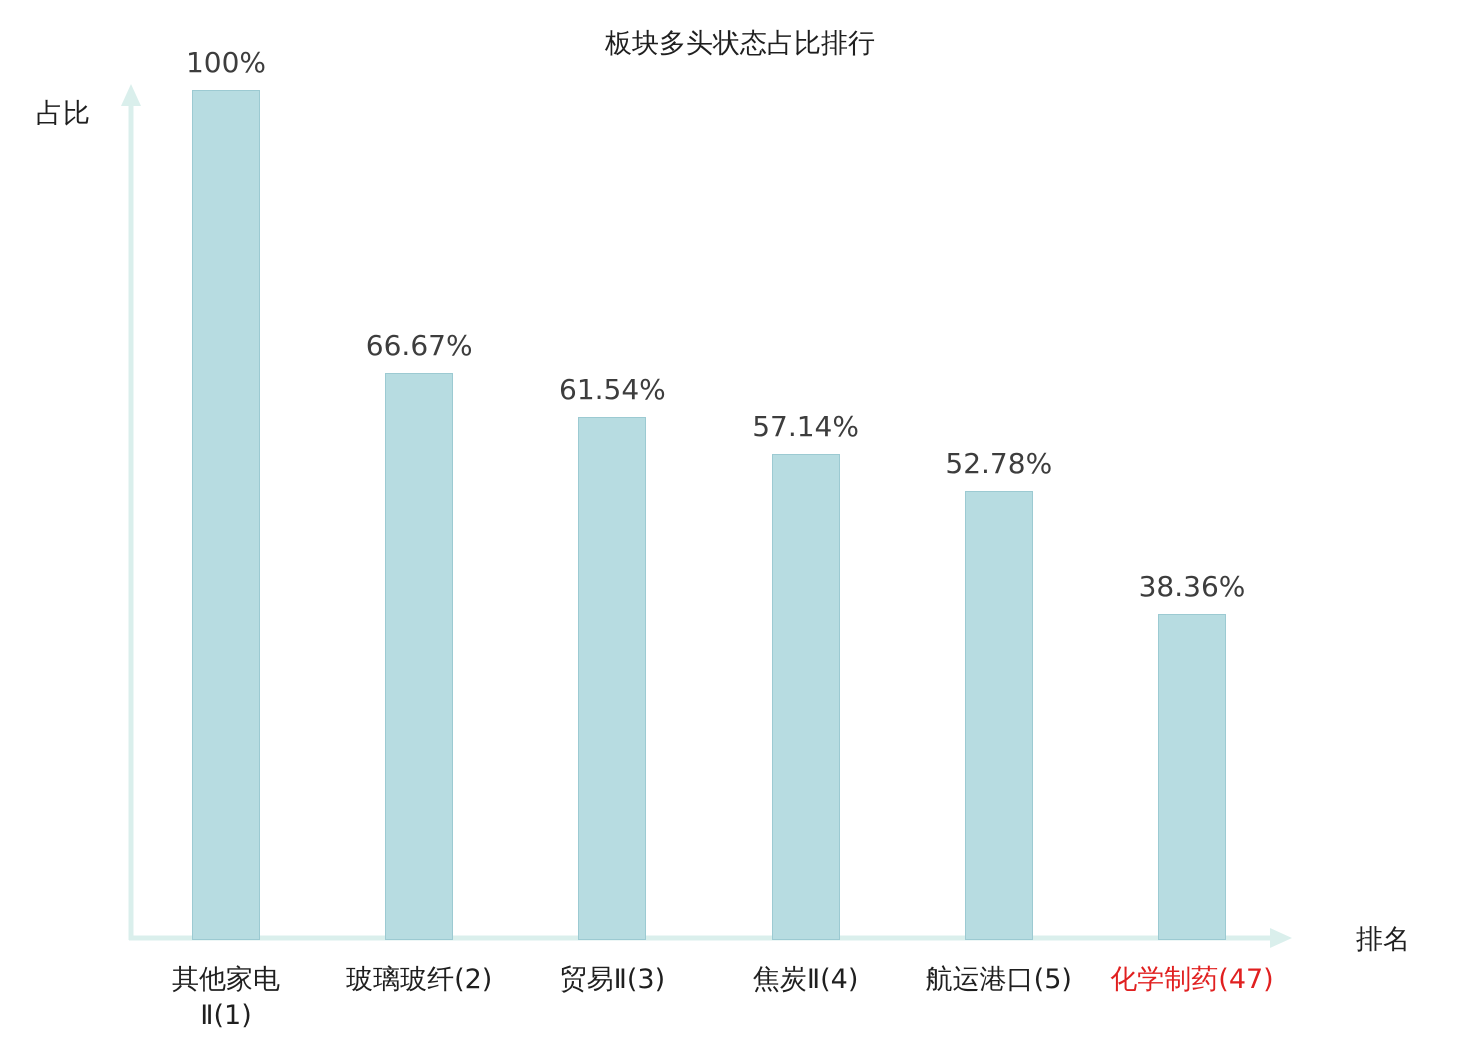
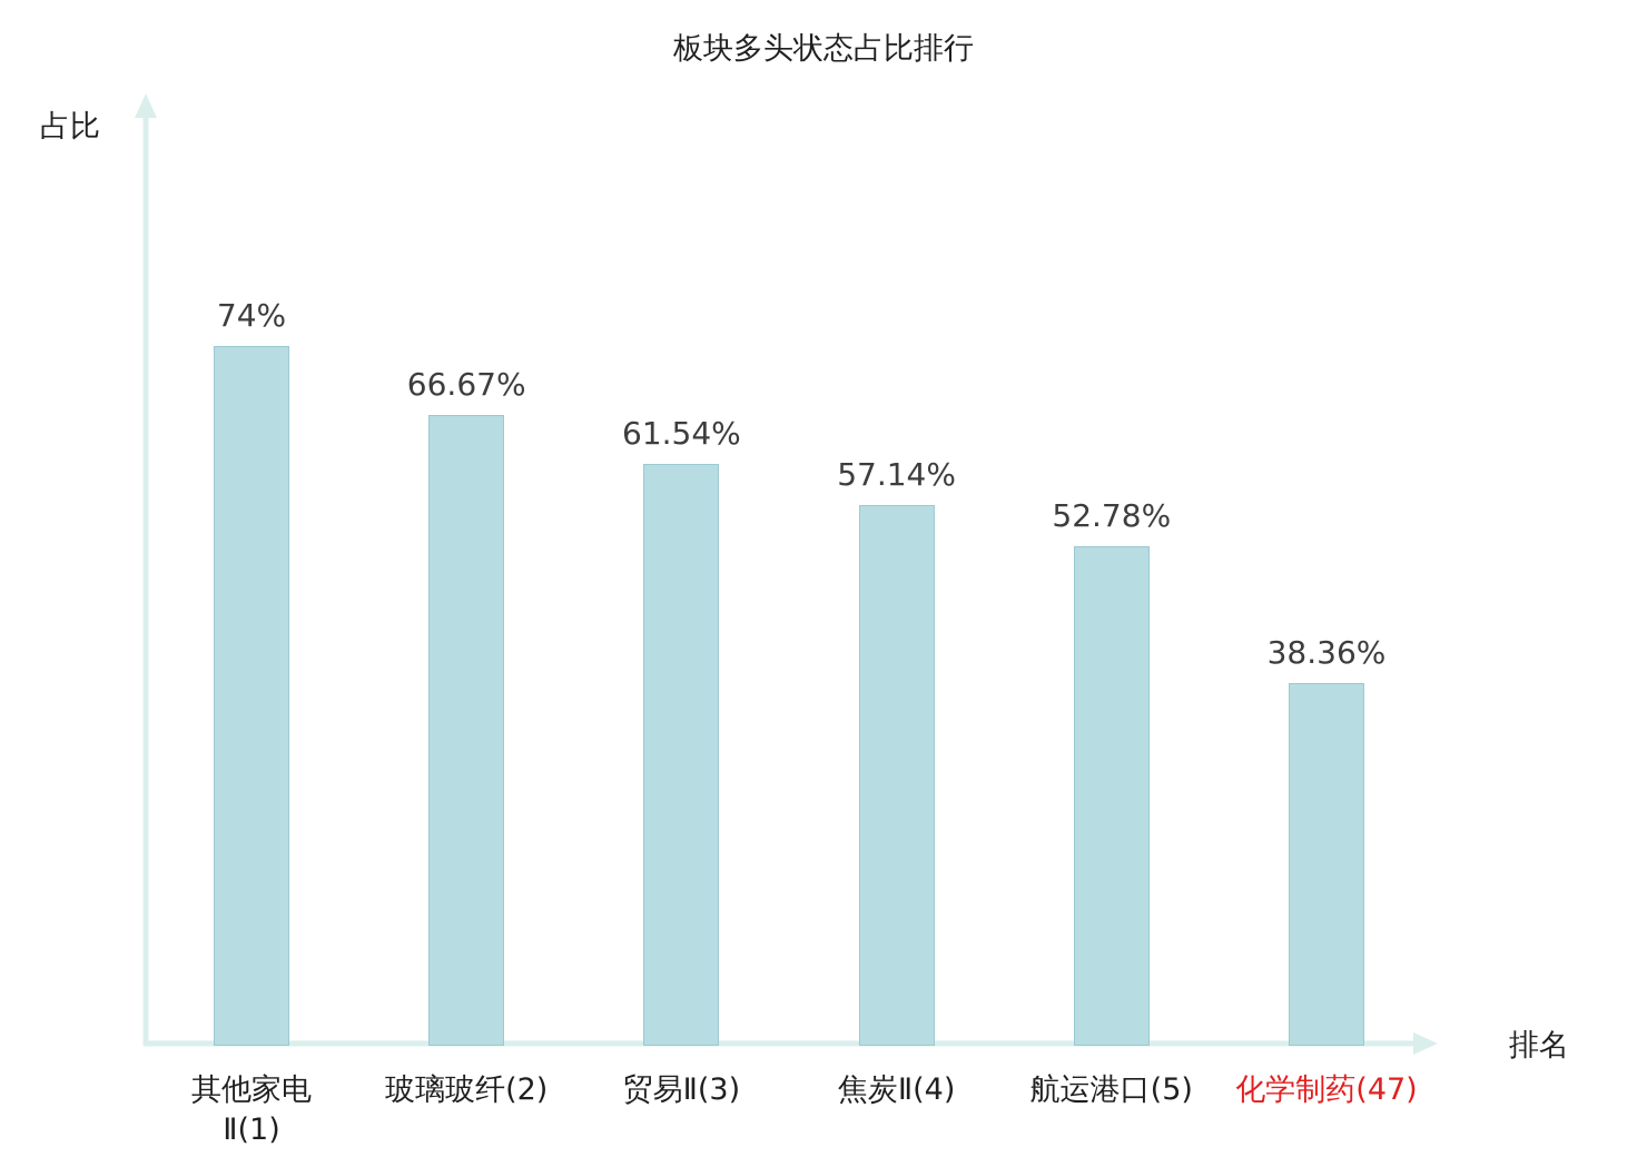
其他家电 Ⅱ(1): 100% -> 74%
